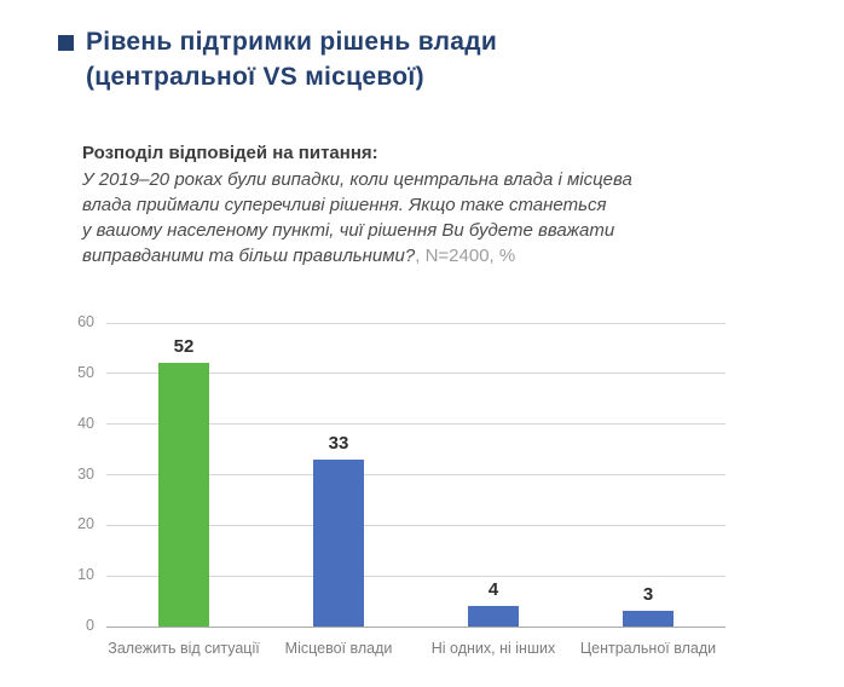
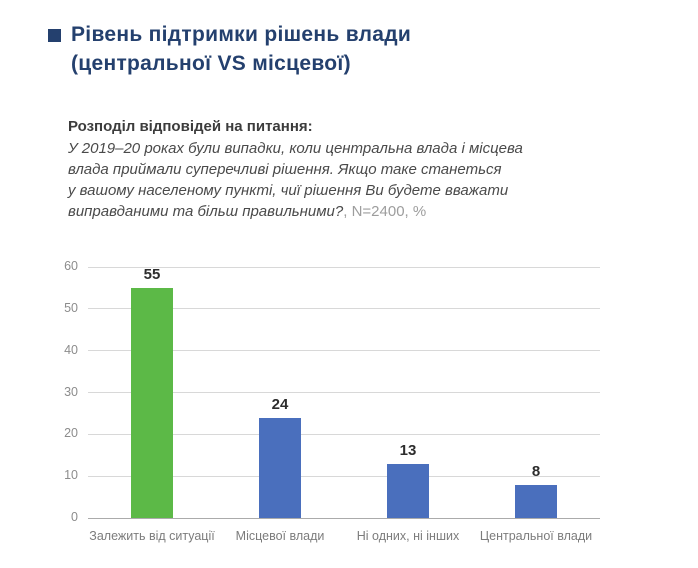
Залежить від ситуації: 52 -> 55
Місцевої влади: 33 -> 24
Ні одних, ні інших: 4 -> 13
Центральної влади: 3 -> 8
